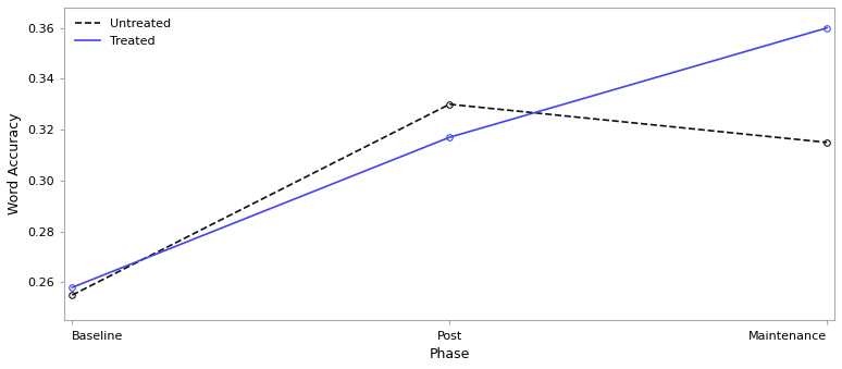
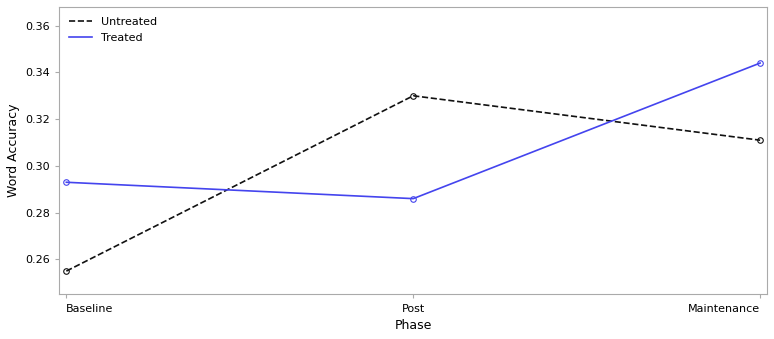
Treated/Baseline: 0.258 -> 0.293
Treated/Post: 0.317 -> 0.286
Untreated/Maintenance: 0.315 -> 0.311
Treated/Maintenance: 0.360 -> 0.344
